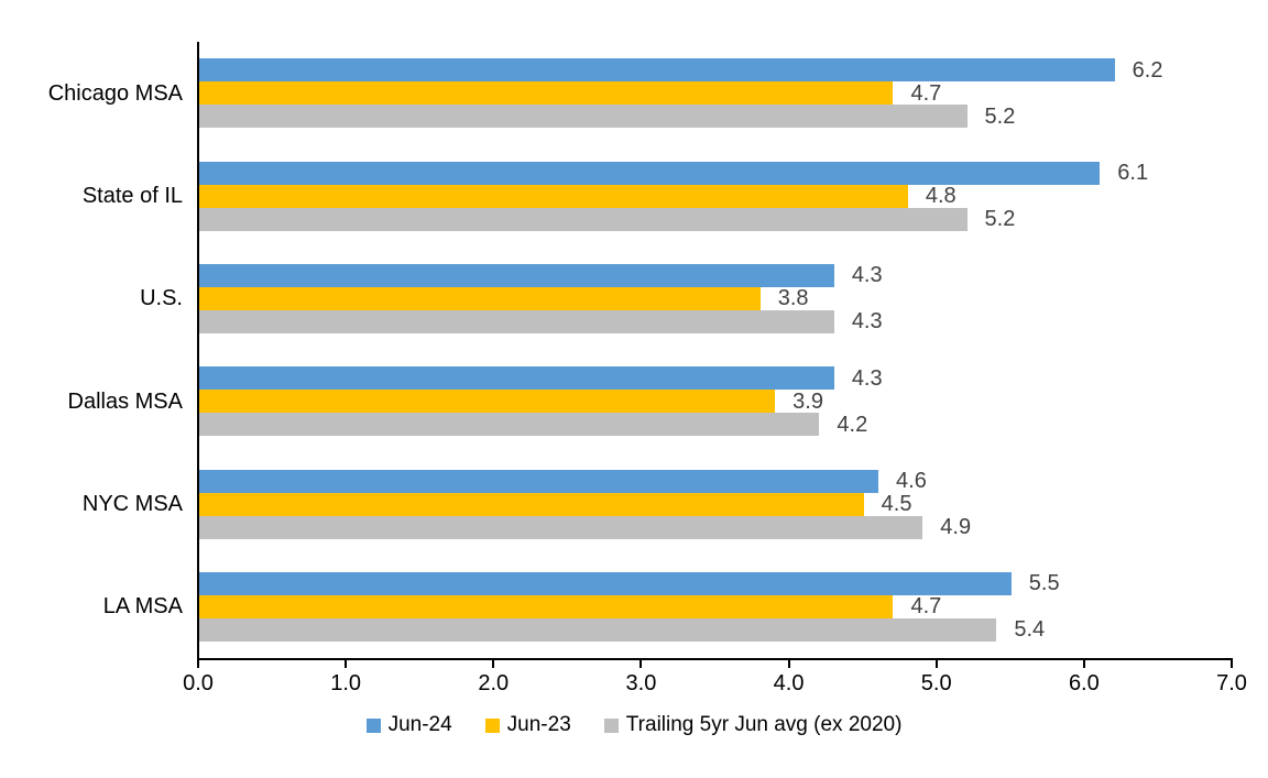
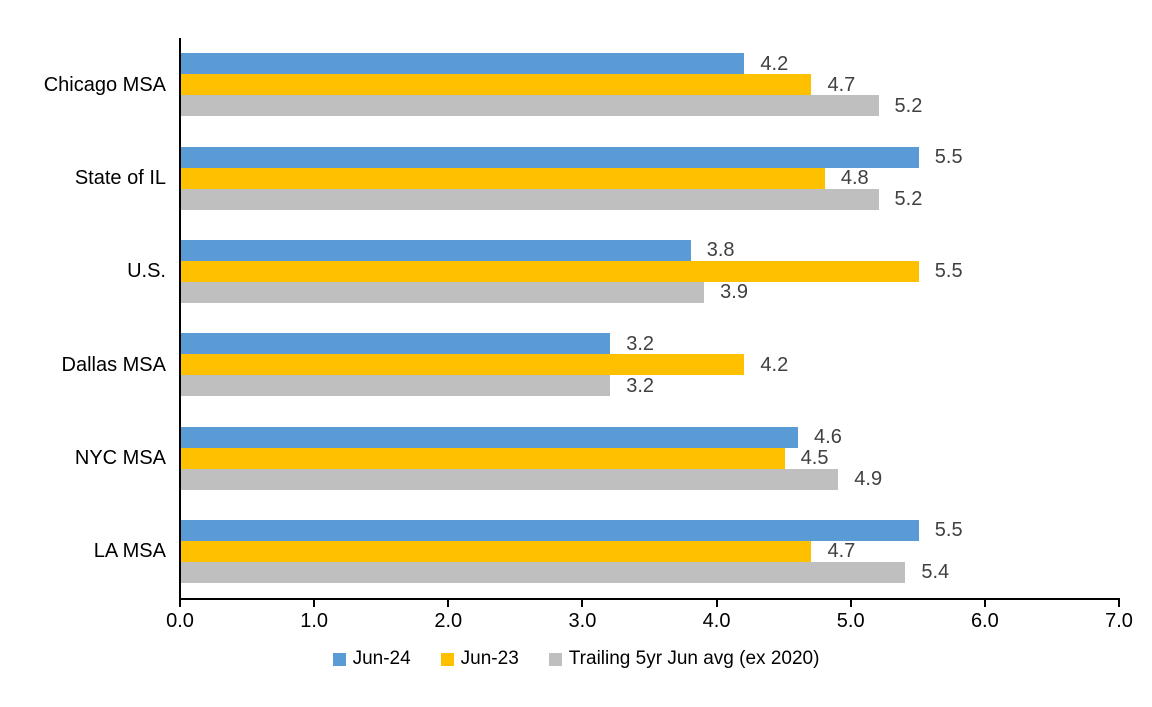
Jun-24/Chicago MSA: 6.2 -> 4.2
Jun-24/State of IL: 6.1 -> 5.5
Jun-24/U.S.: 4.3 -> 3.8
Jun-23/U.S.: 3.8 -> 5.5
Trailing 5yr Jun avg (ex 2020)/U.S.: 4.3 -> 3.9
Jun-24/Dallas MSA: 4.3 -> 3.2
Jun-23/Dallas MSA: 3.9 -> 4.2
Trailing 5yr Jun avg (ex 2020)/Dallas MSA: 4.2 -> 3.2
